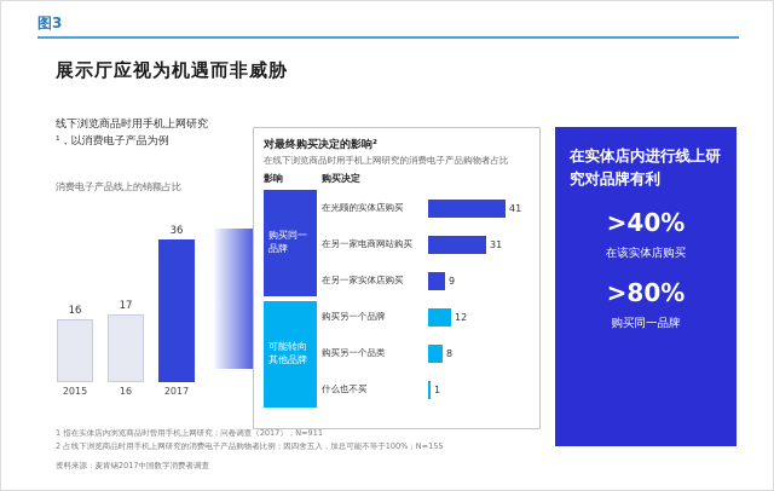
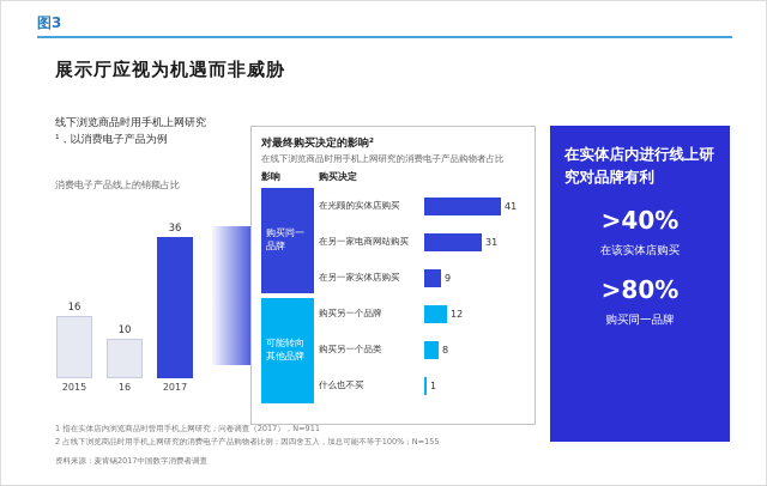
消费电子产品线上的销额占比/16: 17 -> 10
